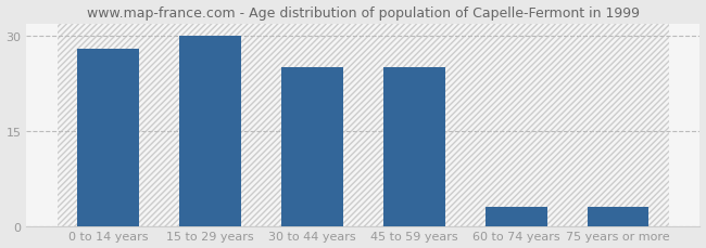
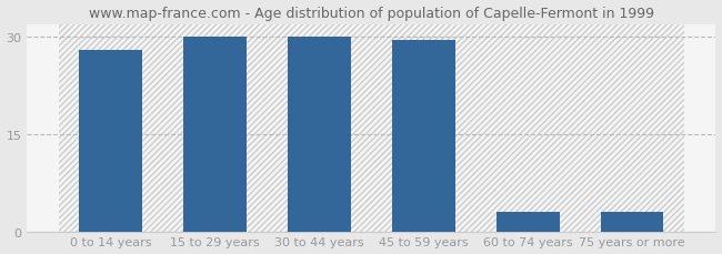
30 to 44 years: 25.0 -> 30.0
45 to 59 years: 25.0 -> 29.5
